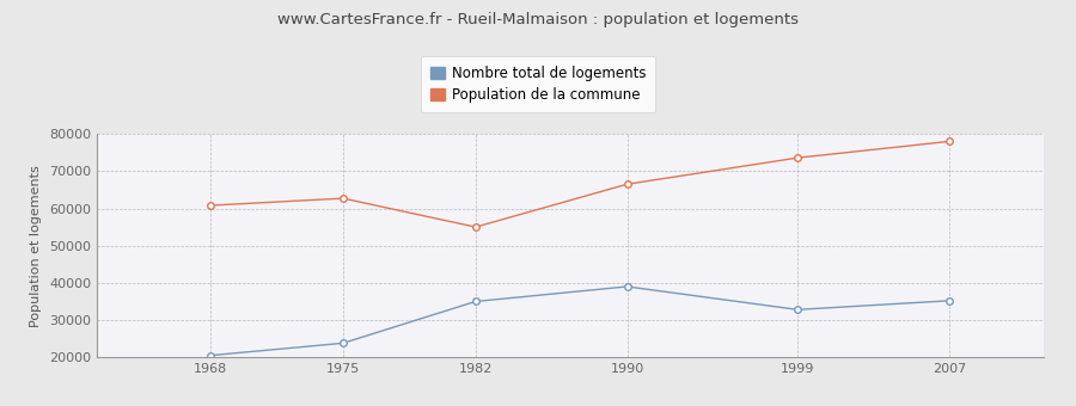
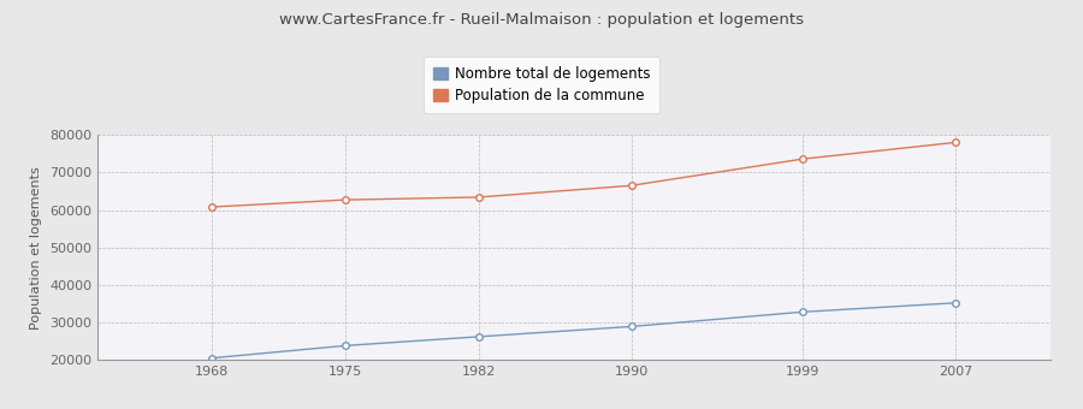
Nombre total de logements/1982: 35000 -> 26200
Population de la commune/1982: 55000 -> 63400
Nombre total de logements/1990: 39000 -> 28900
